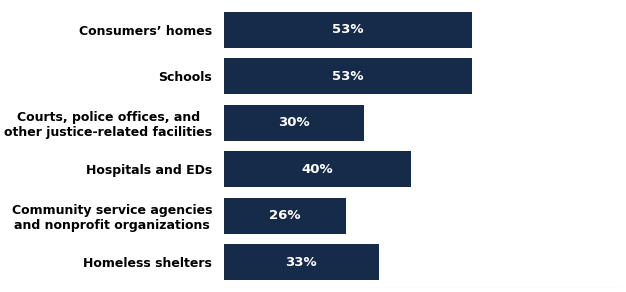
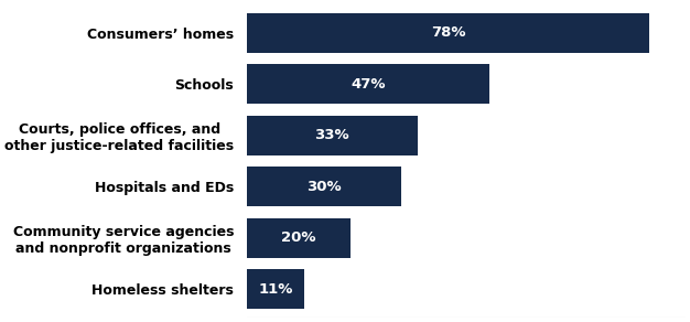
Consumers’ homes: 53% -> 78%
Schools: 53% -> 47%
Courts, police offices, and other justice-related facilities: 30% -> 33%
Hospitals and EDs: 40% -> 30%
Community service agencies and nonprofit organizations: 26% -> 20%
Homeless shelters: 33% -> 11%
